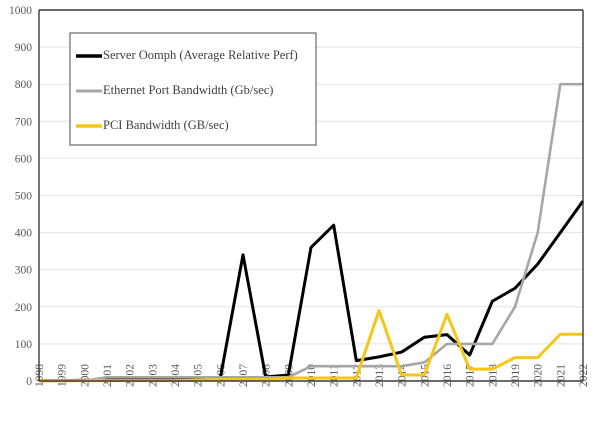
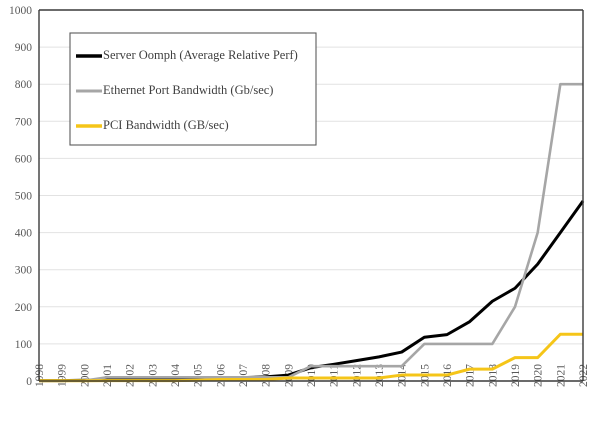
Server Oomph (Average Relative Perf)/2007: 340 -> 10
Server Oomph (Average Relative Perf)/2010: 360 -> 40
Server Oomph (Average Relative Perf)/2011: 420 -> 40
PCI Bandwidth (GB/sec)/2013: 190 -> 10
Ethernet Port Bandwidth (Gb/sec)/2015: 50 -> 100
PCI Bandwidth (GB/sec)/2016: 180 -> 20
Server Oomph (Average Relative Perf)/2017: 70 -> 160
